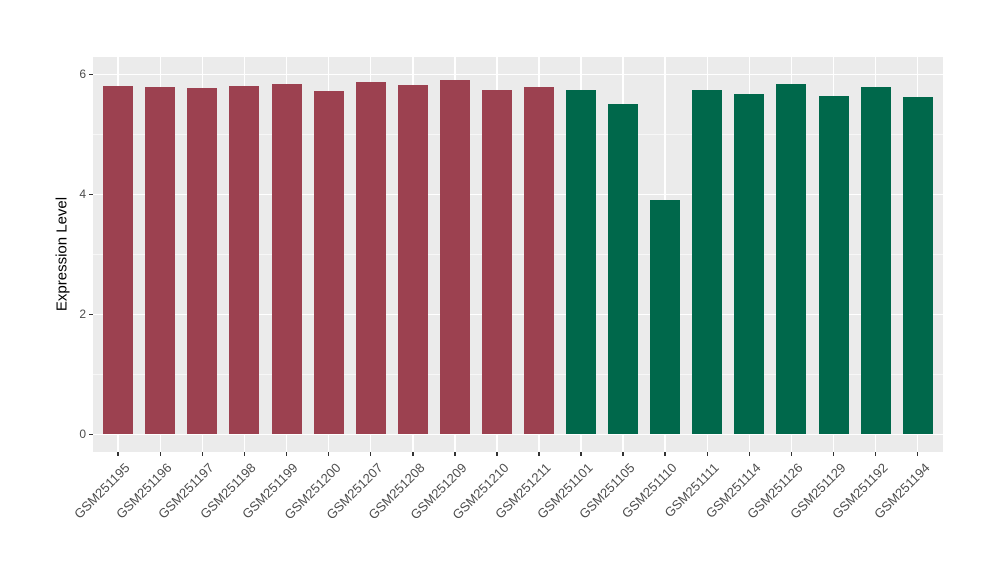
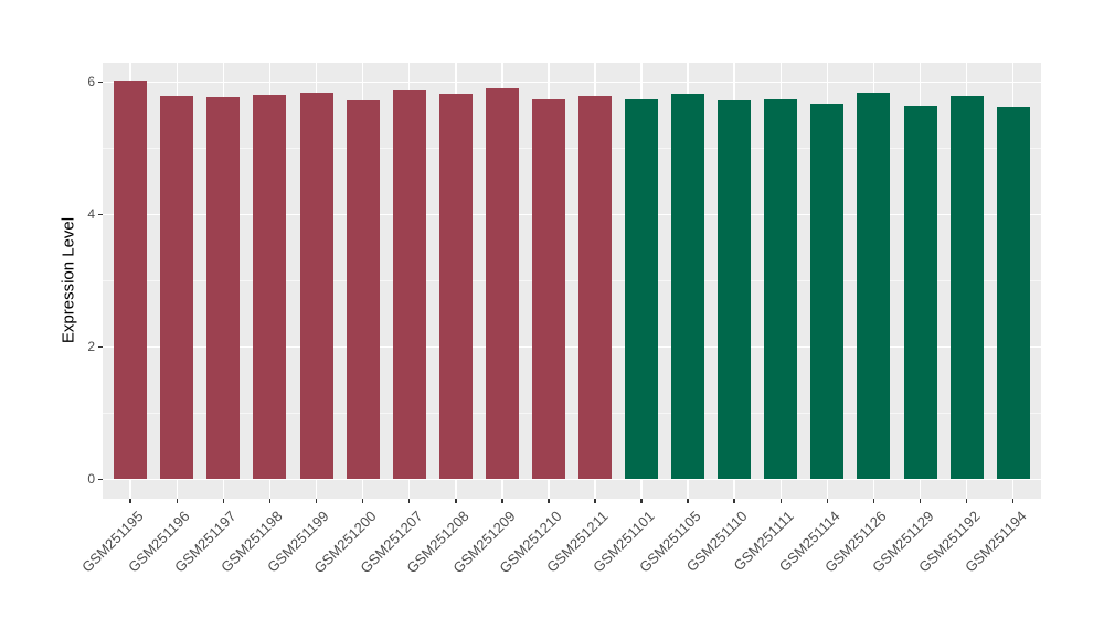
GSM251195: 5.8 -> 6.0
GSM251105: 5.5 -> 5.8
GSM251110: 3.9 -> 5.7
